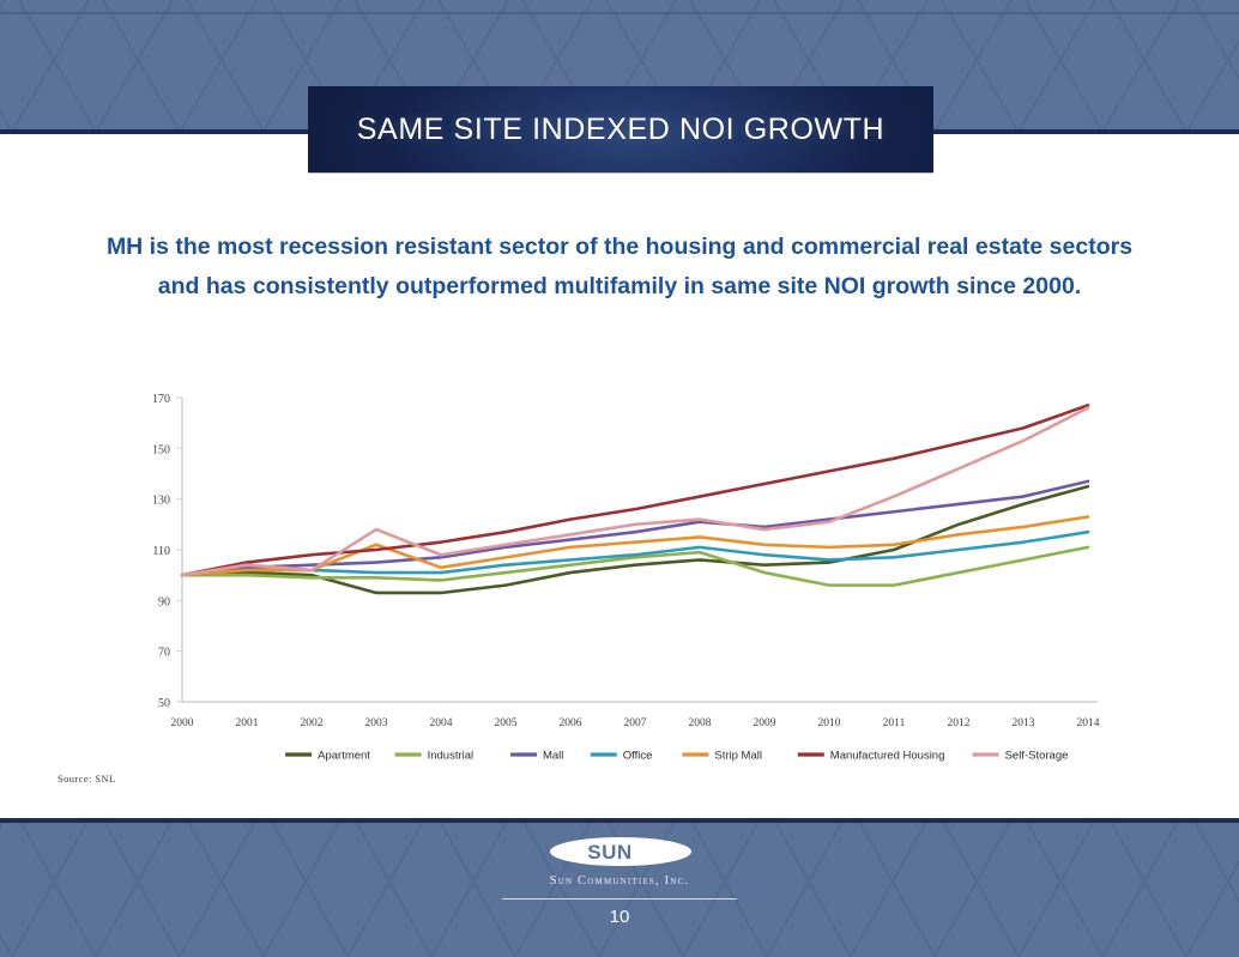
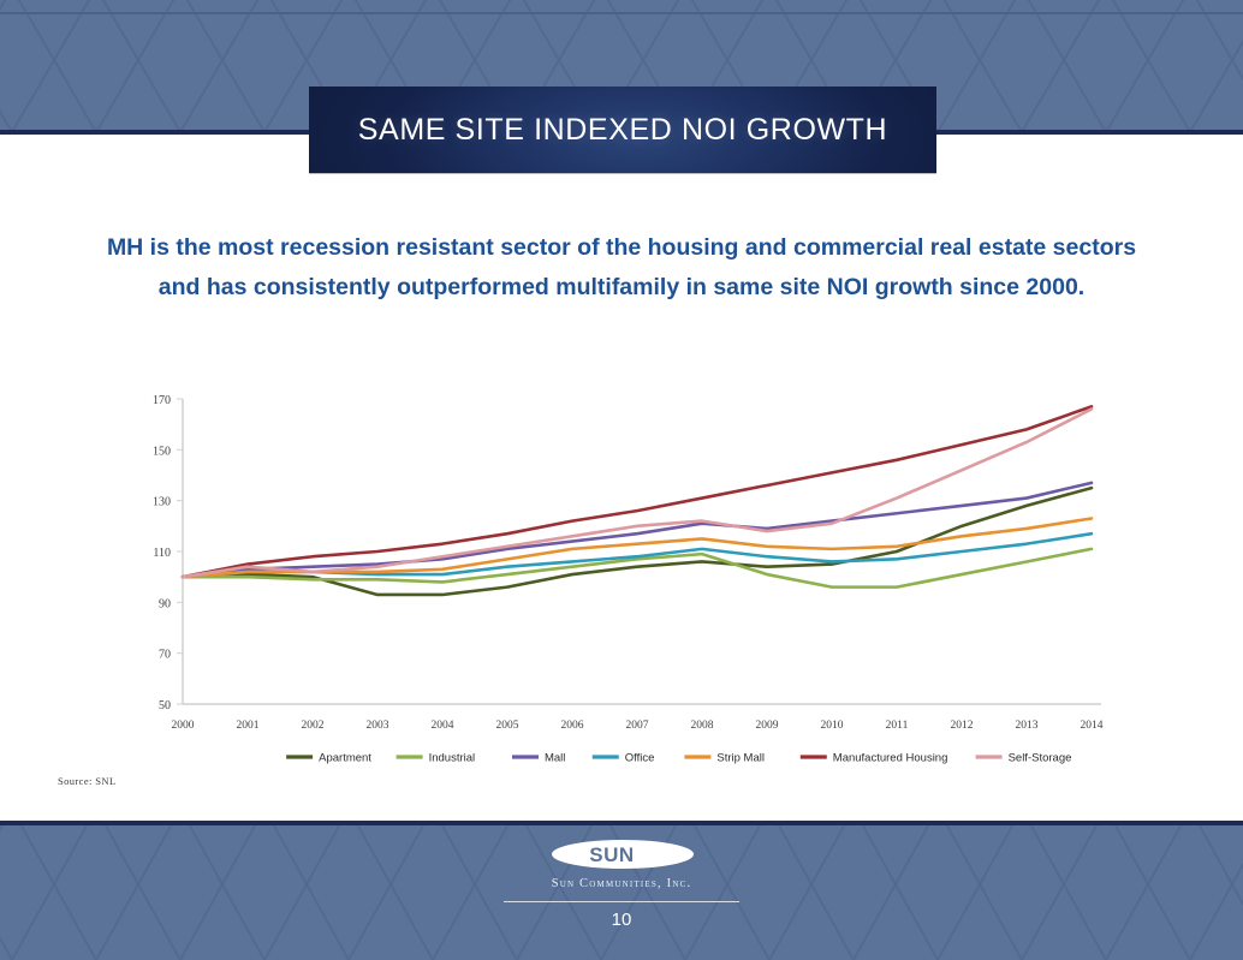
Strip Mall/2003: 112 -> 102
Self-Storage/2003: 118 -> 104
